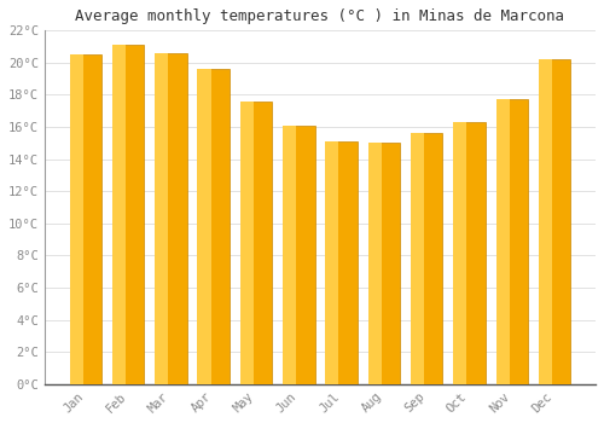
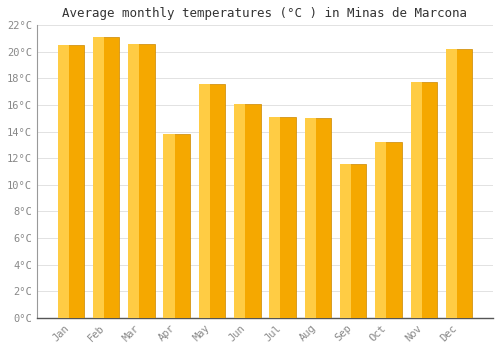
Apr: 19.6°C -> 13.8°C
Sep: 15.6°C -> 11.6°C
Oct: 16.3°C -> 13.2°C
